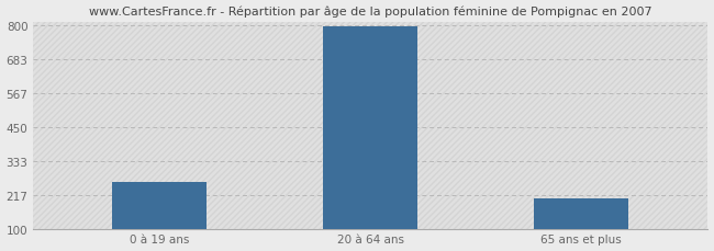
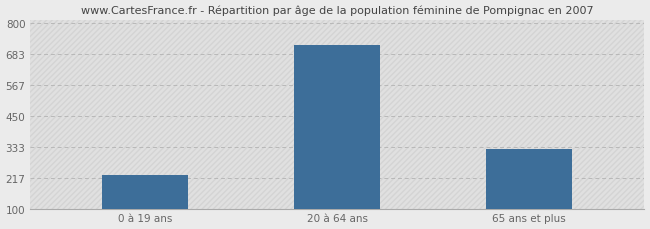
0 à 19 ans: 261 -> 230
20 à 64 ans: 795 -> 715
65 ans et plus: 205 -> 325
